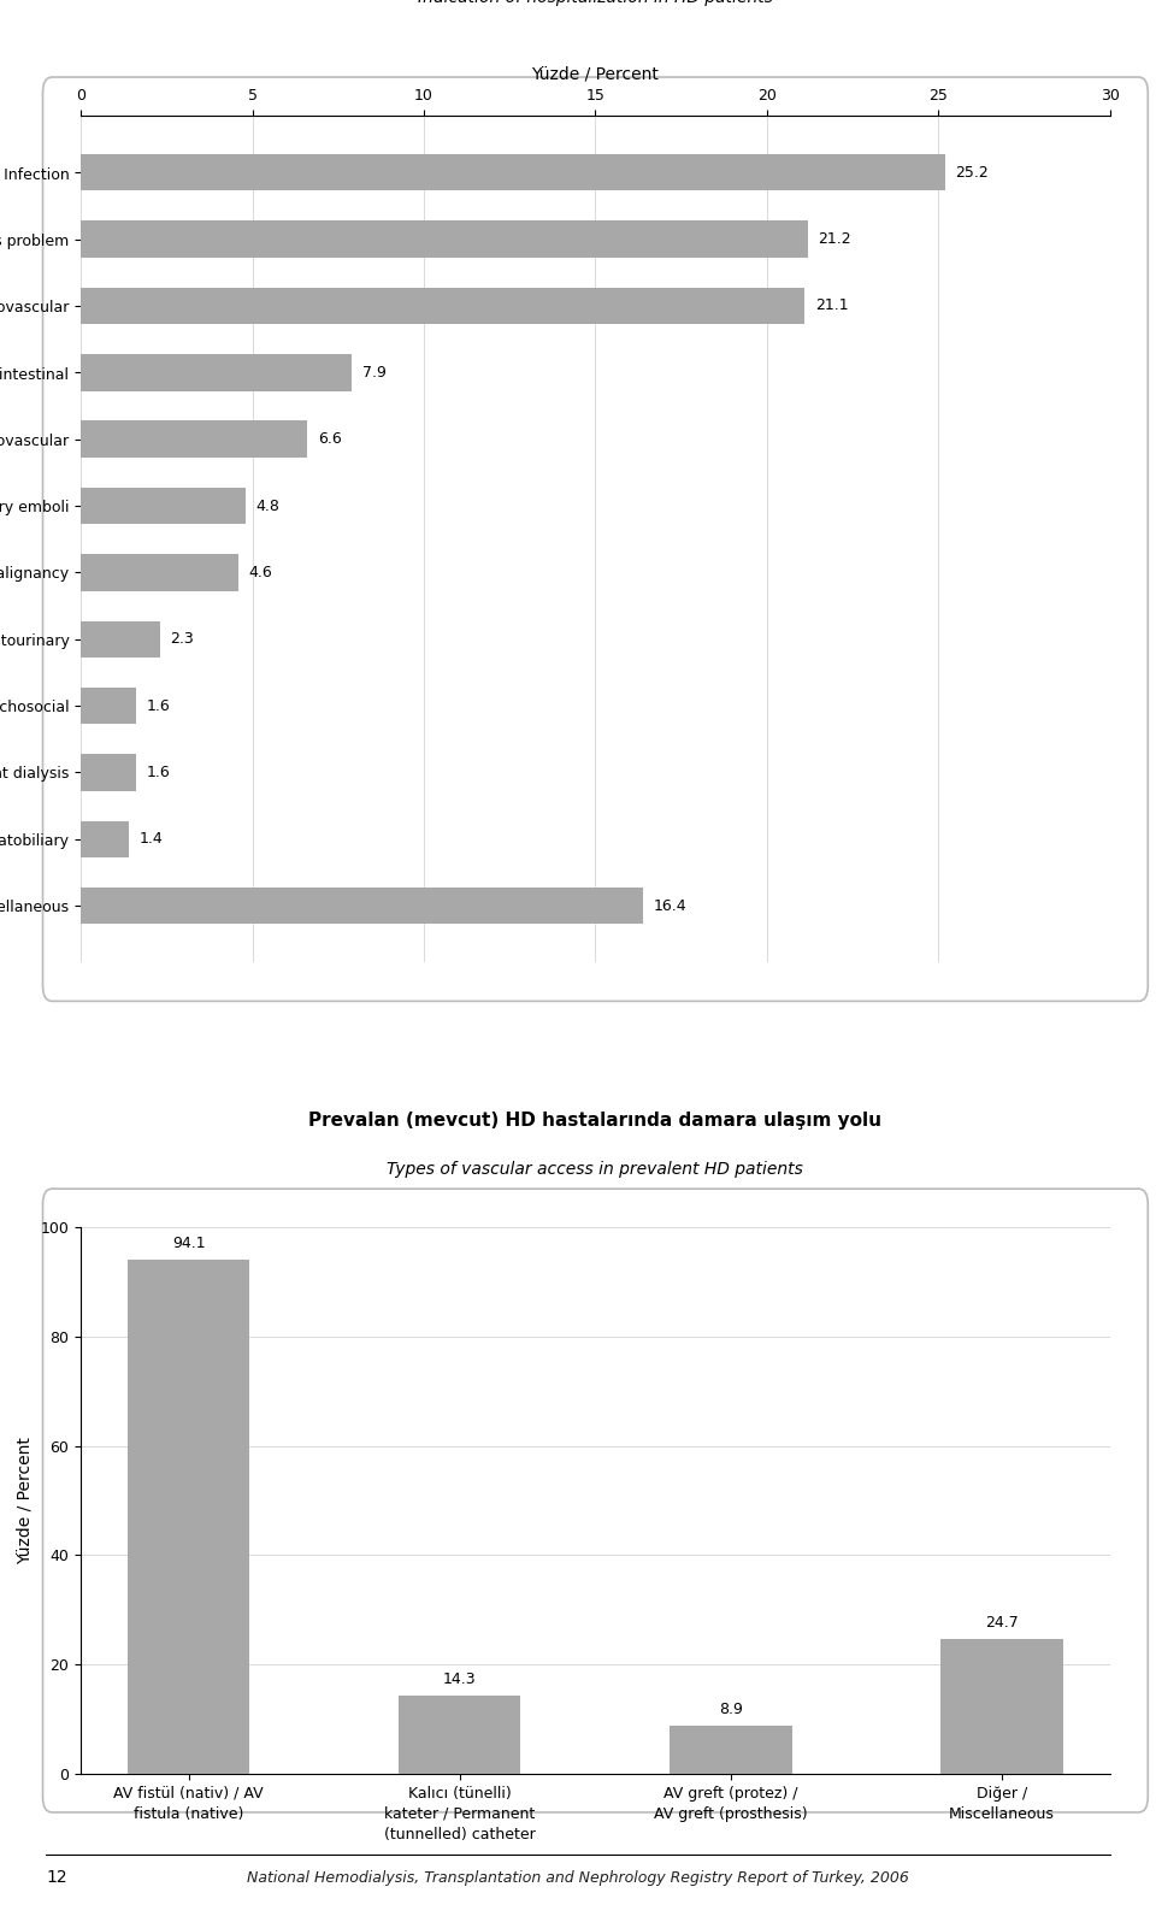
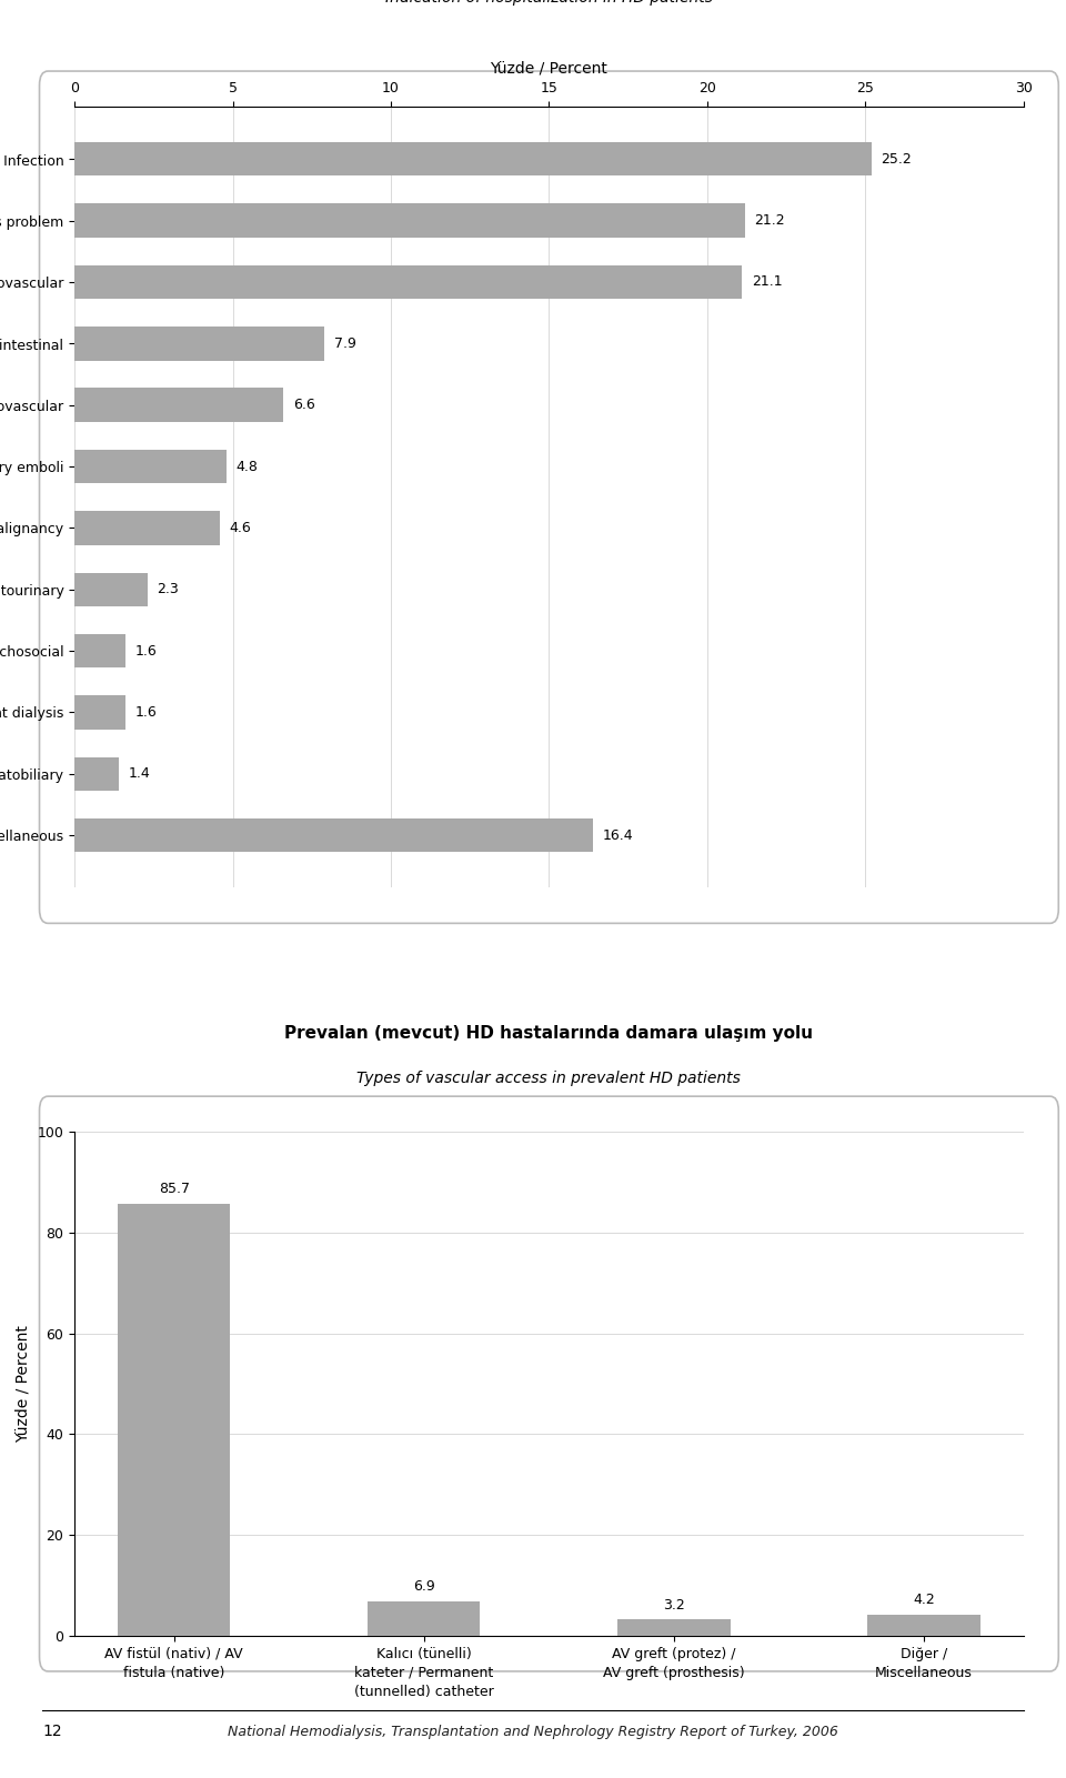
AV fistül (nativ) / AV fistula (native): 94.1 -> 85.7
Kalıcı (tünelli) kateter / Permanent (tunnelled) catheter: 14.3 -> 6.9
AV greft (protez) / AV greft (prosthesis): 8.9 -> 3.2
Diğer / Miscellaneous: 24.7 -> 4.2
